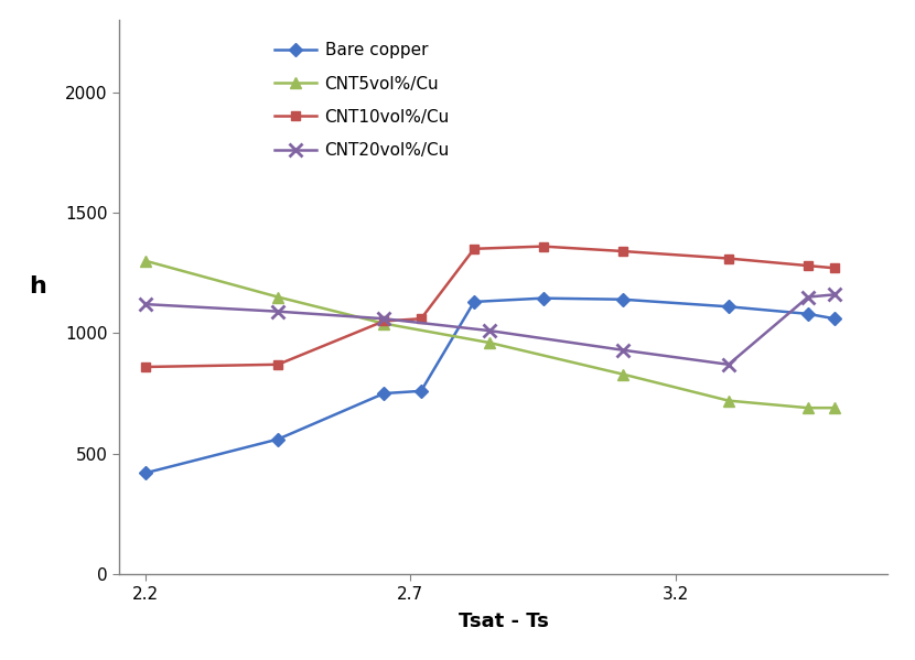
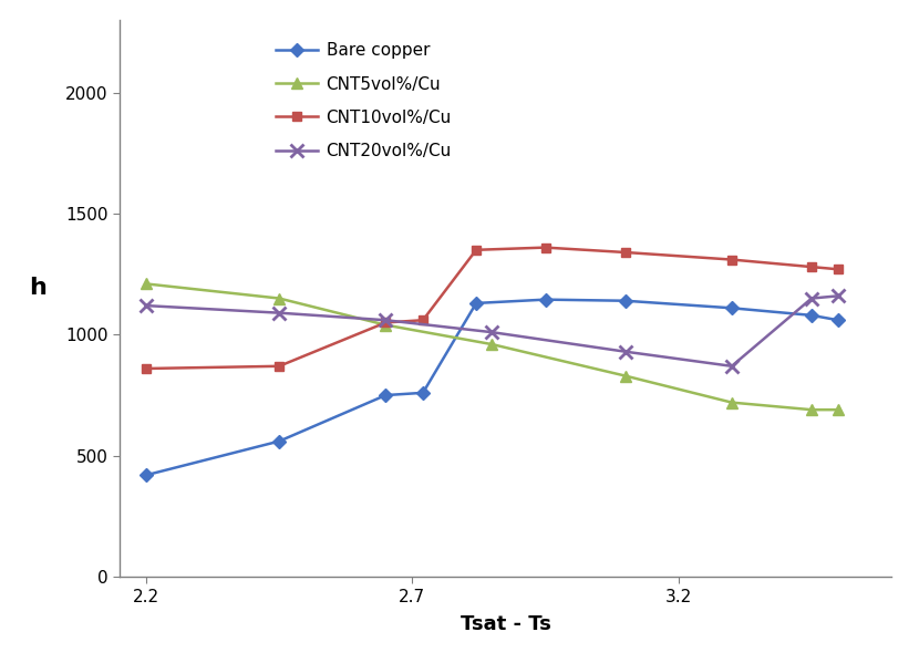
CNT5vol%/Cu/2.2: 1300 -> 1210
